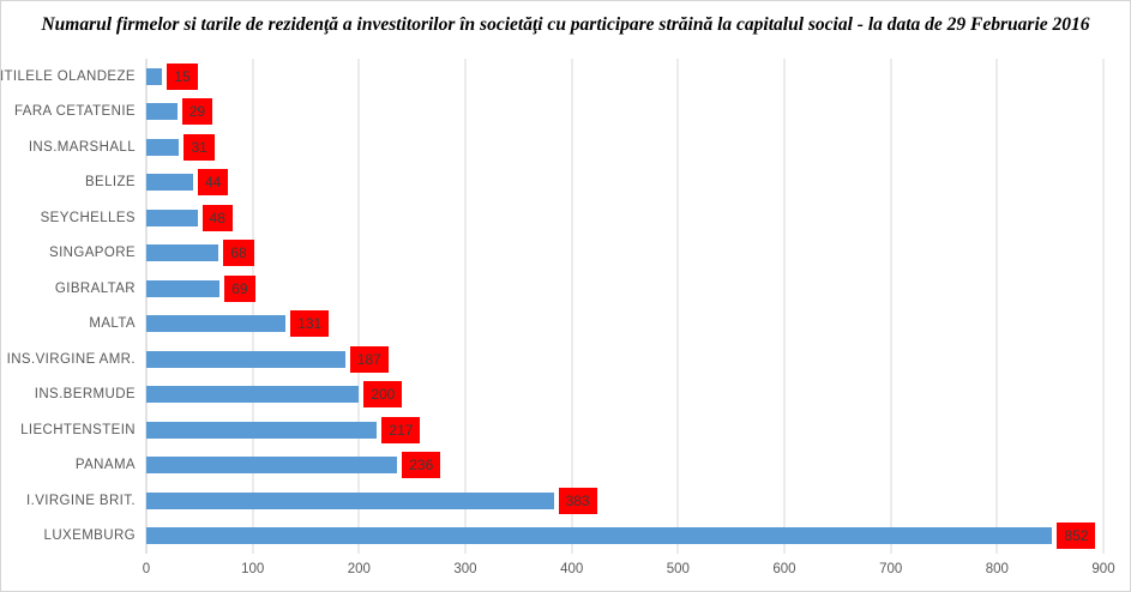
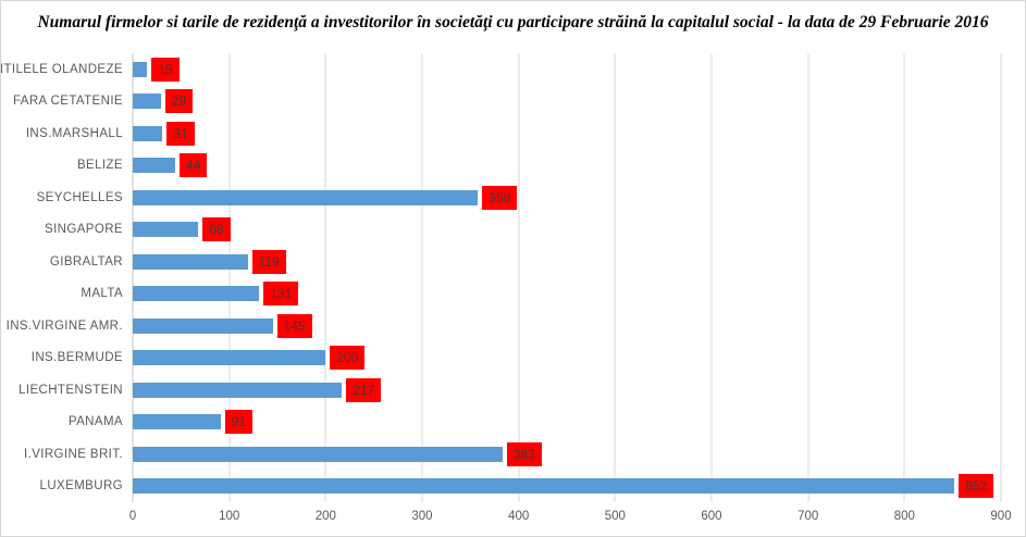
SEYCHELLES: 48 -> 358
GIBRALTAR: 69 -> 119
INS.VIRGINE AMR.: 187 -> 145
PANAMA: 236 -> 91
